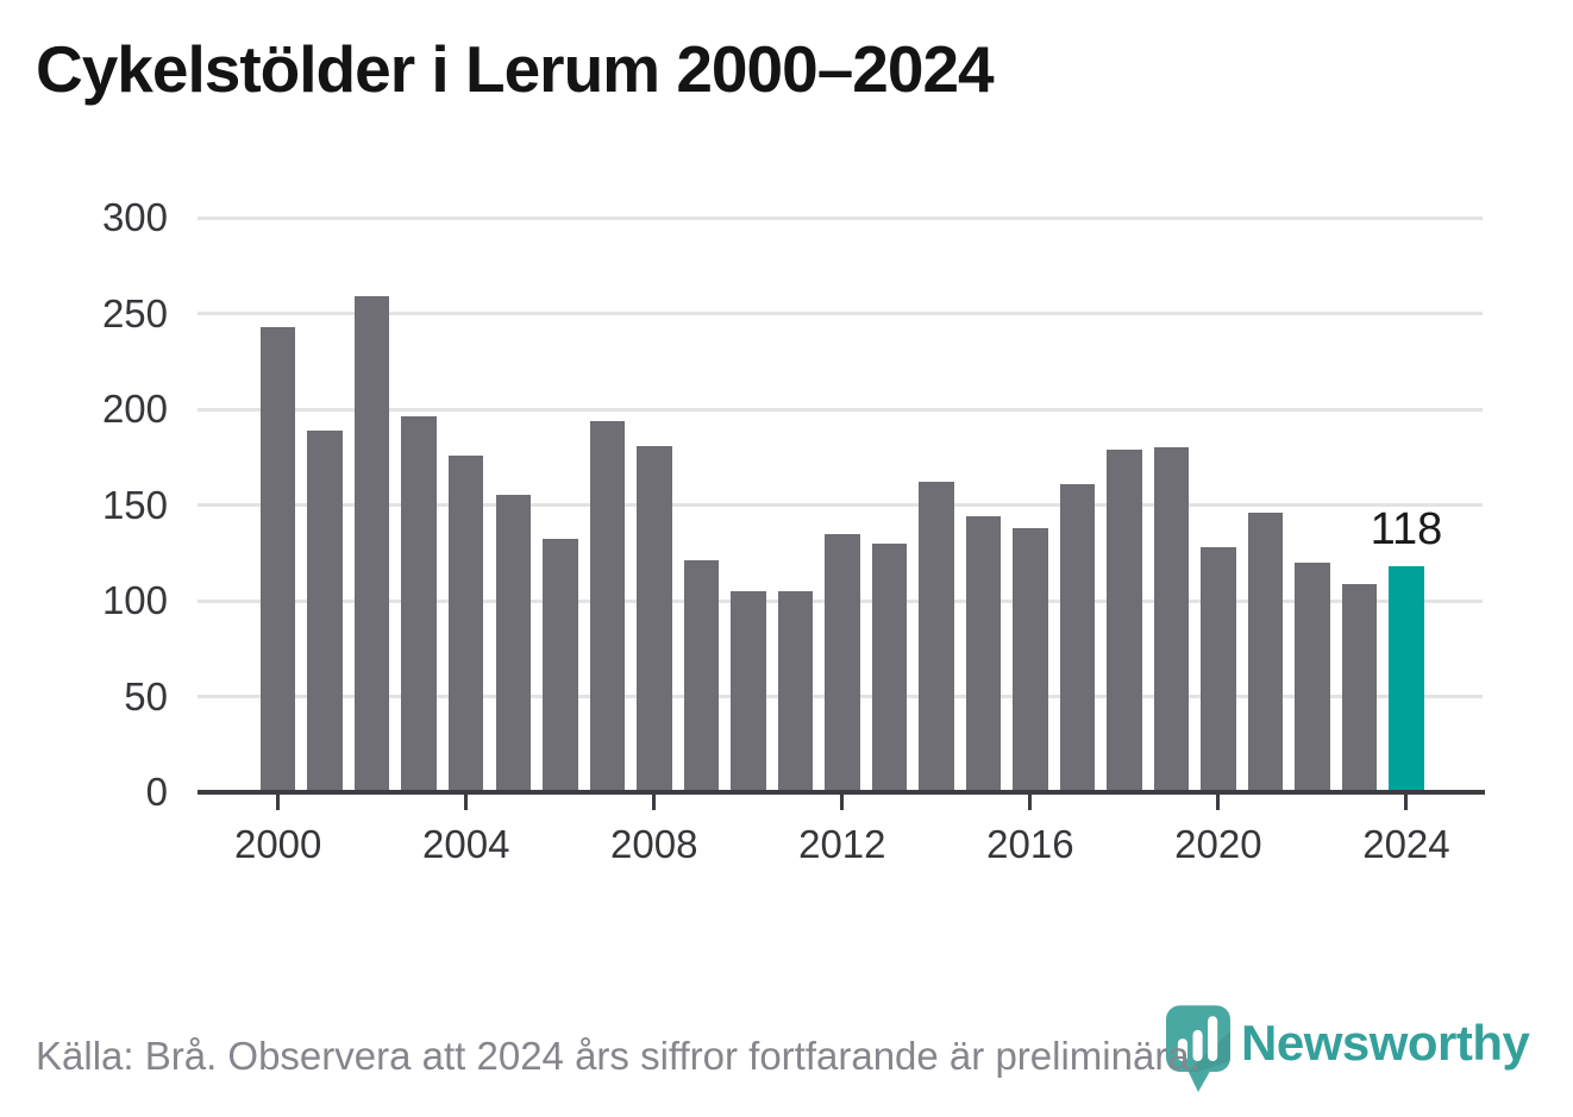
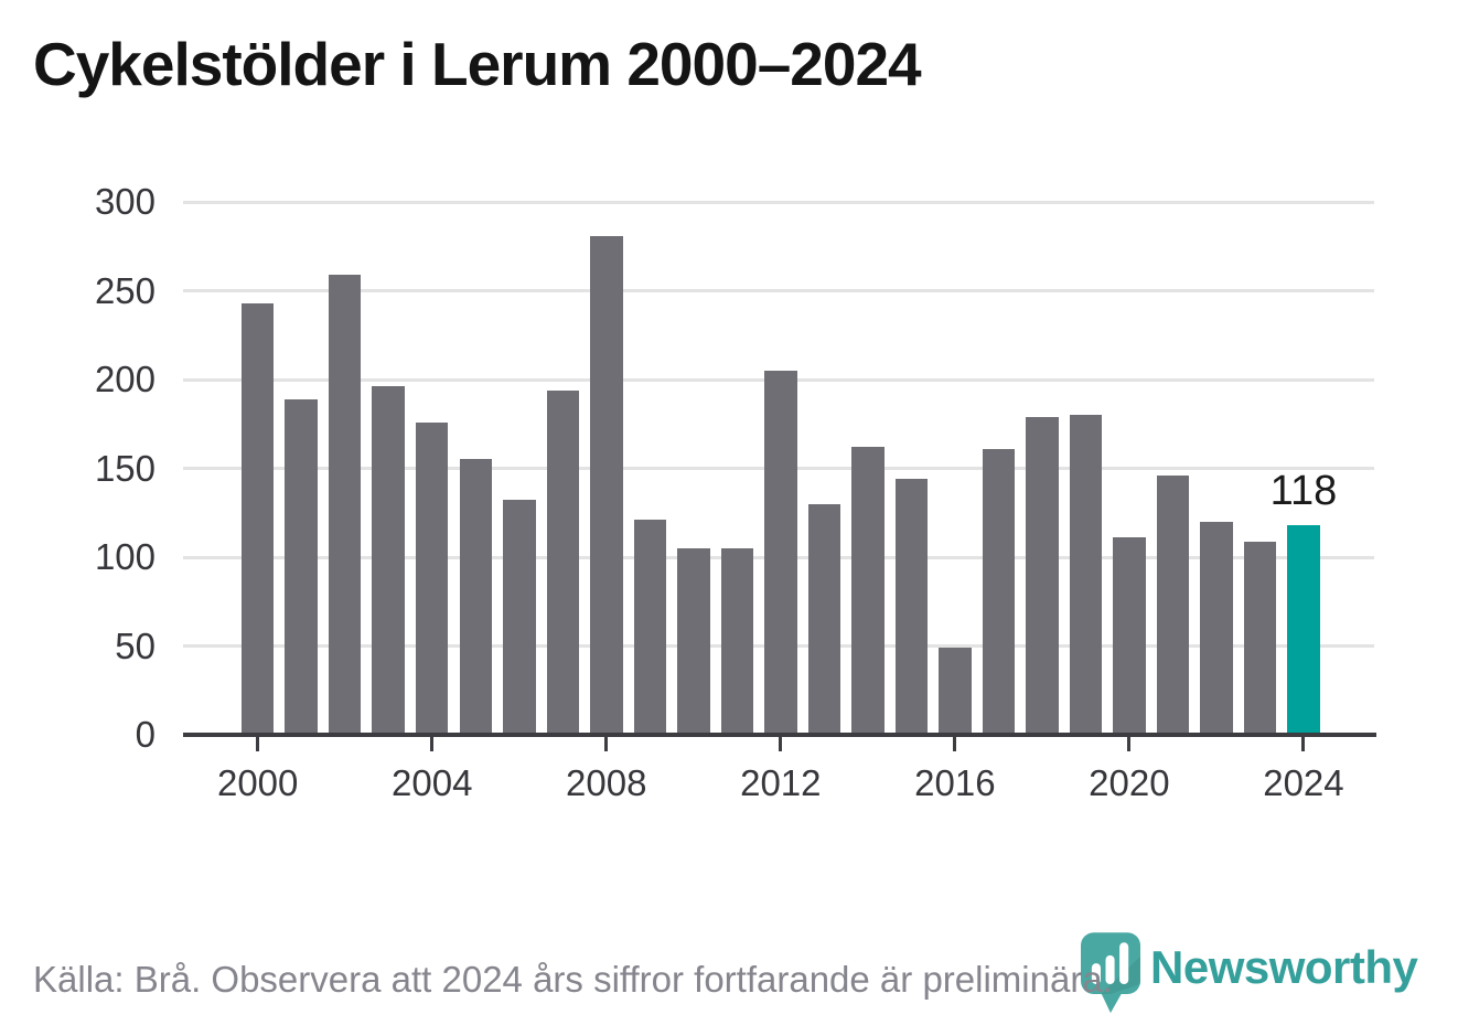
2008: 181 -> 281
2012: 135 -> 205
2016: 138 -> 49
2020: 128 -> 111
